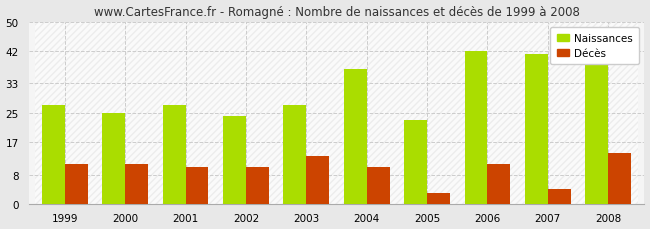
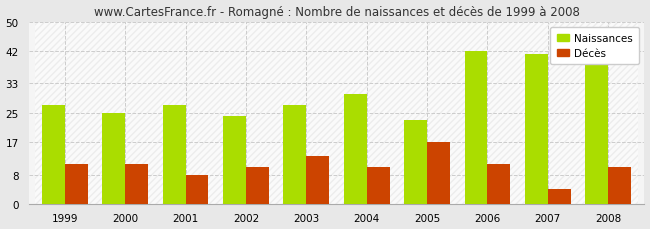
Décès/2001: 10 -> 8
Naissances/2004: 37 -> 30
Décès/2005: 3 -> 17
Décès/2008: 14 -> 10
